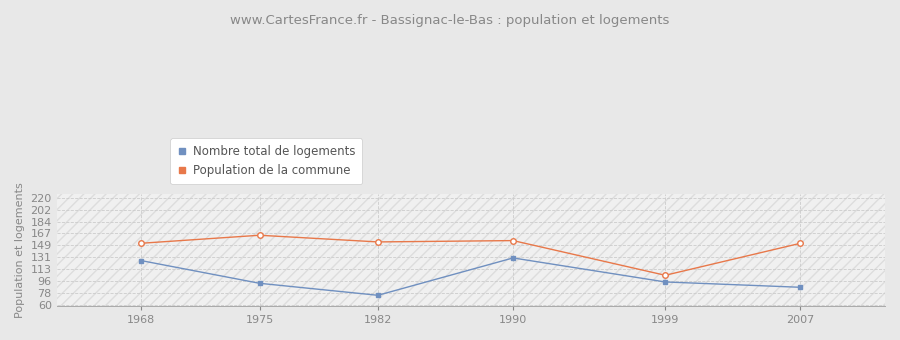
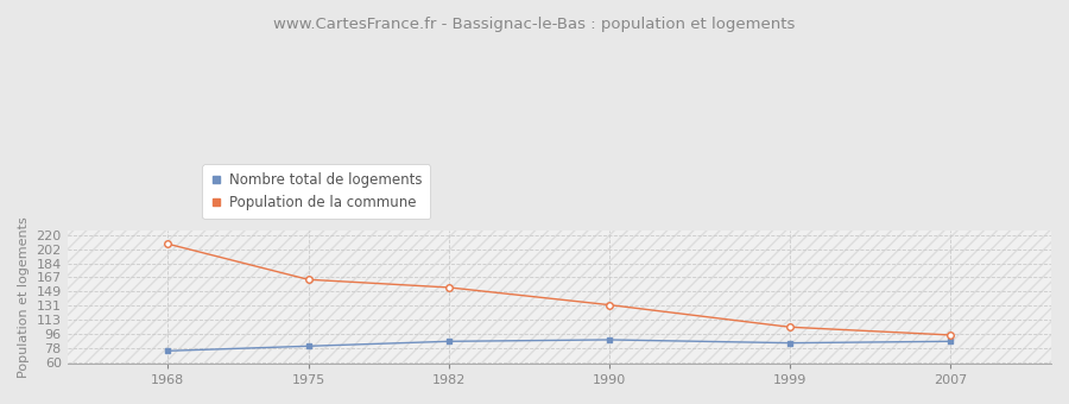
Nombre total de logements/1968: 126 -> 74
Population de la commune/1968: 152 -> 209
Nombre total de logements/1975: 92 -> 80
Nombre total de logements/1982: 74 -> 86
Nombre total de logements/1990: 130 -> 88
Population de la commune/1990: 156 -> 132
Nombre total de logements/1999: 94 -> 84
Population de la commune/2007: 152 -> 94
